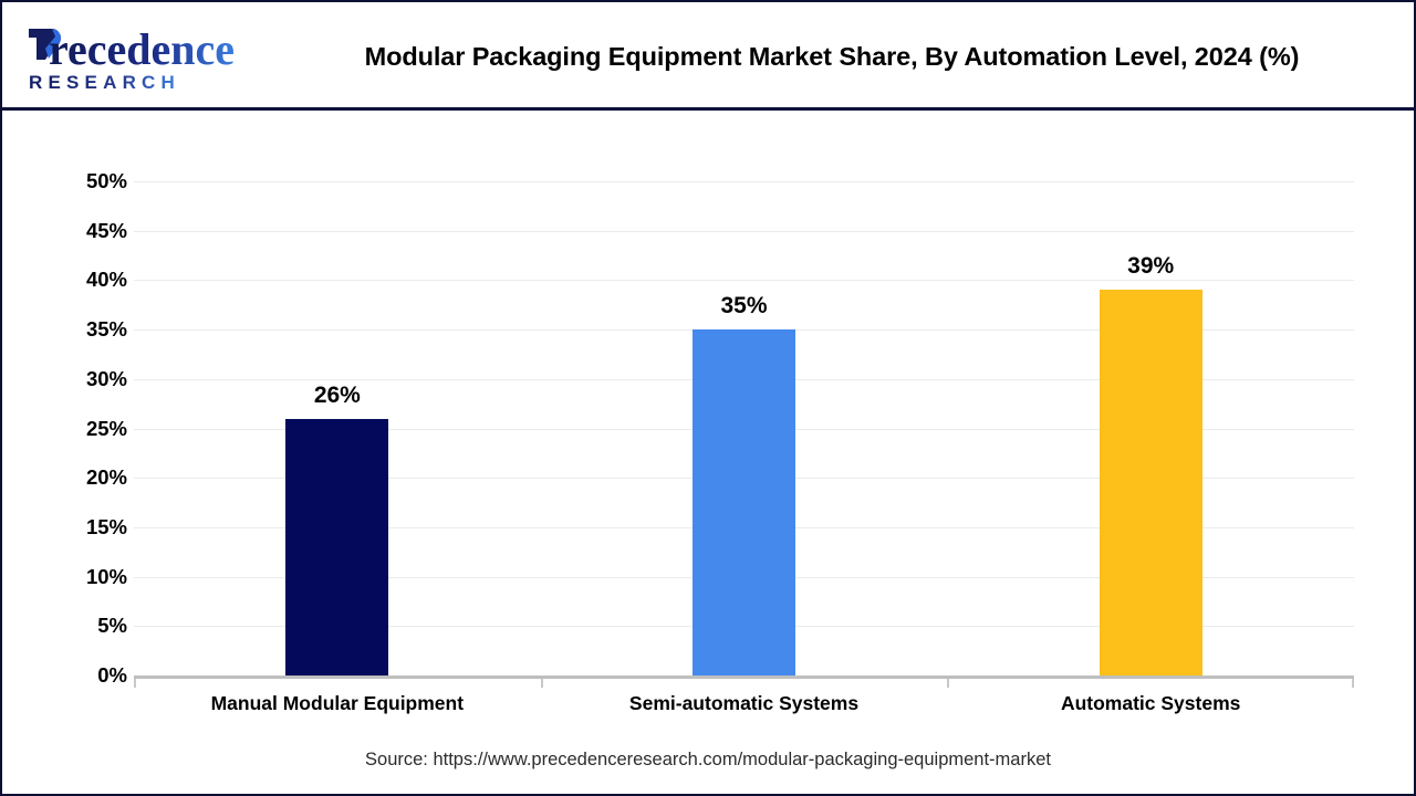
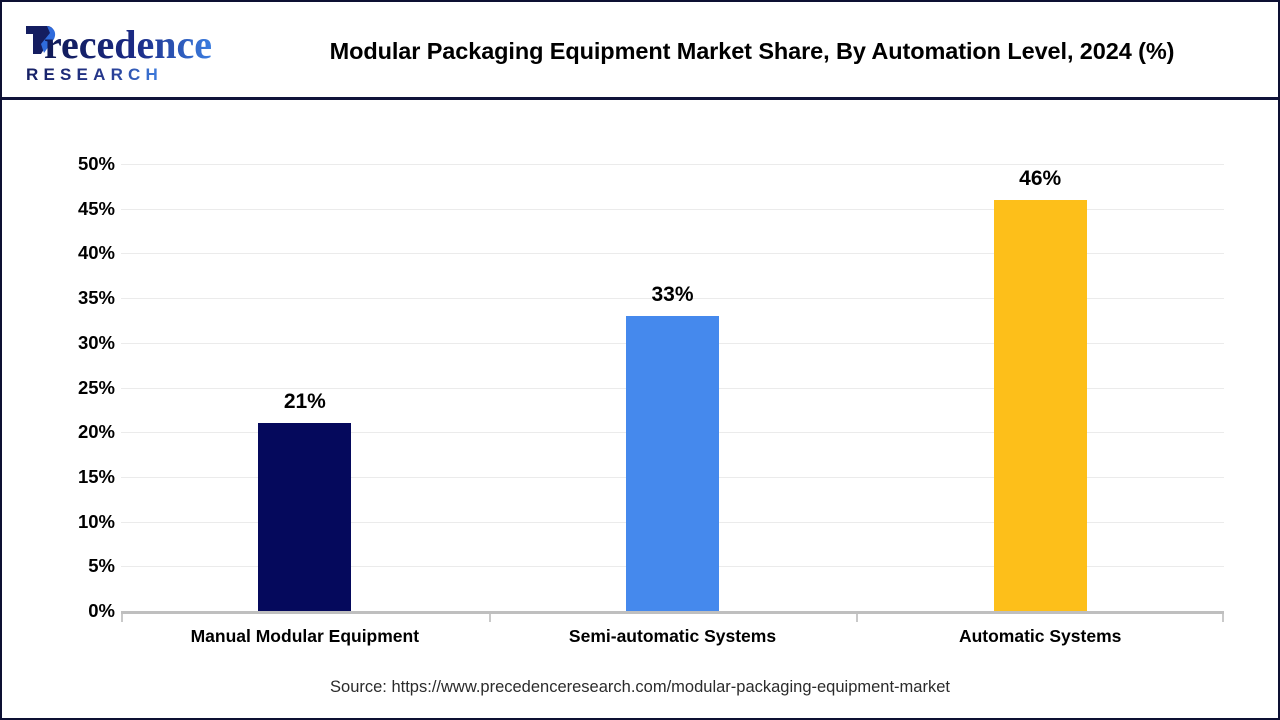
Manual Modular Equipment: 26% -> 21%
Semi-automatic Systems: 35% -> 33%
Automatic Systems: 39% -> 46%
